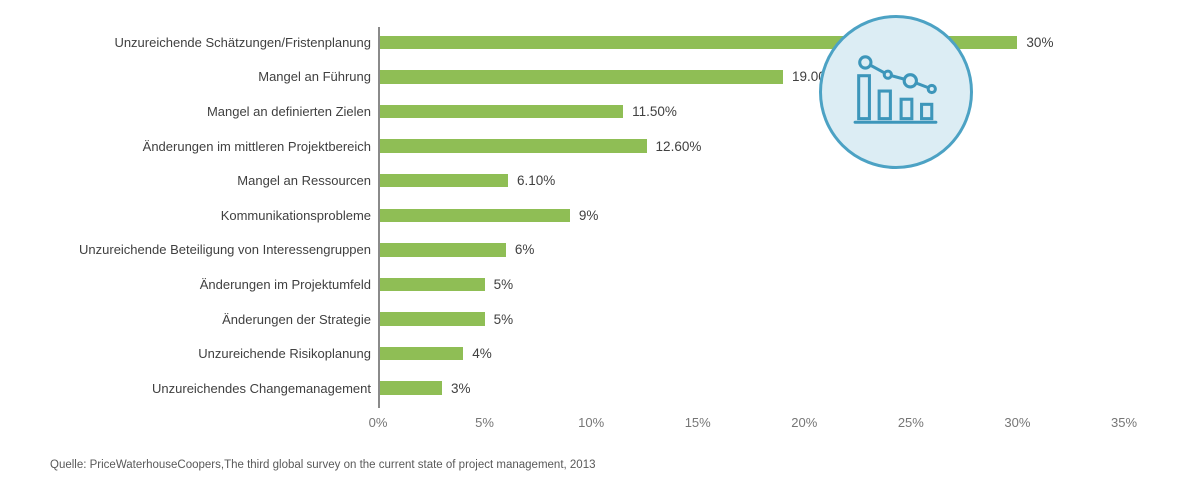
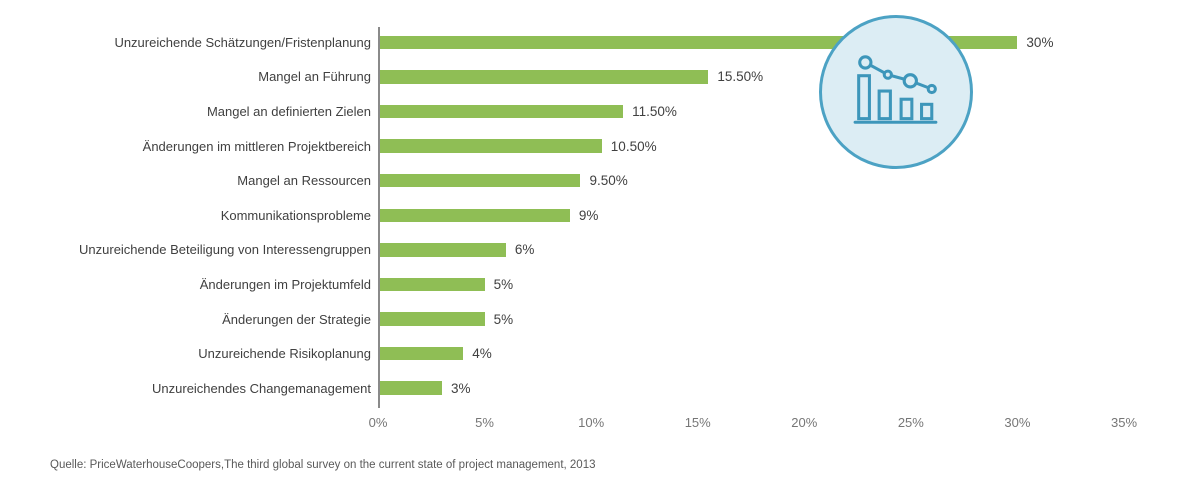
Mangel an Führung: 19.00% -> 15.50%
Änderungen im mittleren Projektbereich: 12.60% -> 10.50%
Mangel an Ressourcen: 6.10% -> 9.50%
